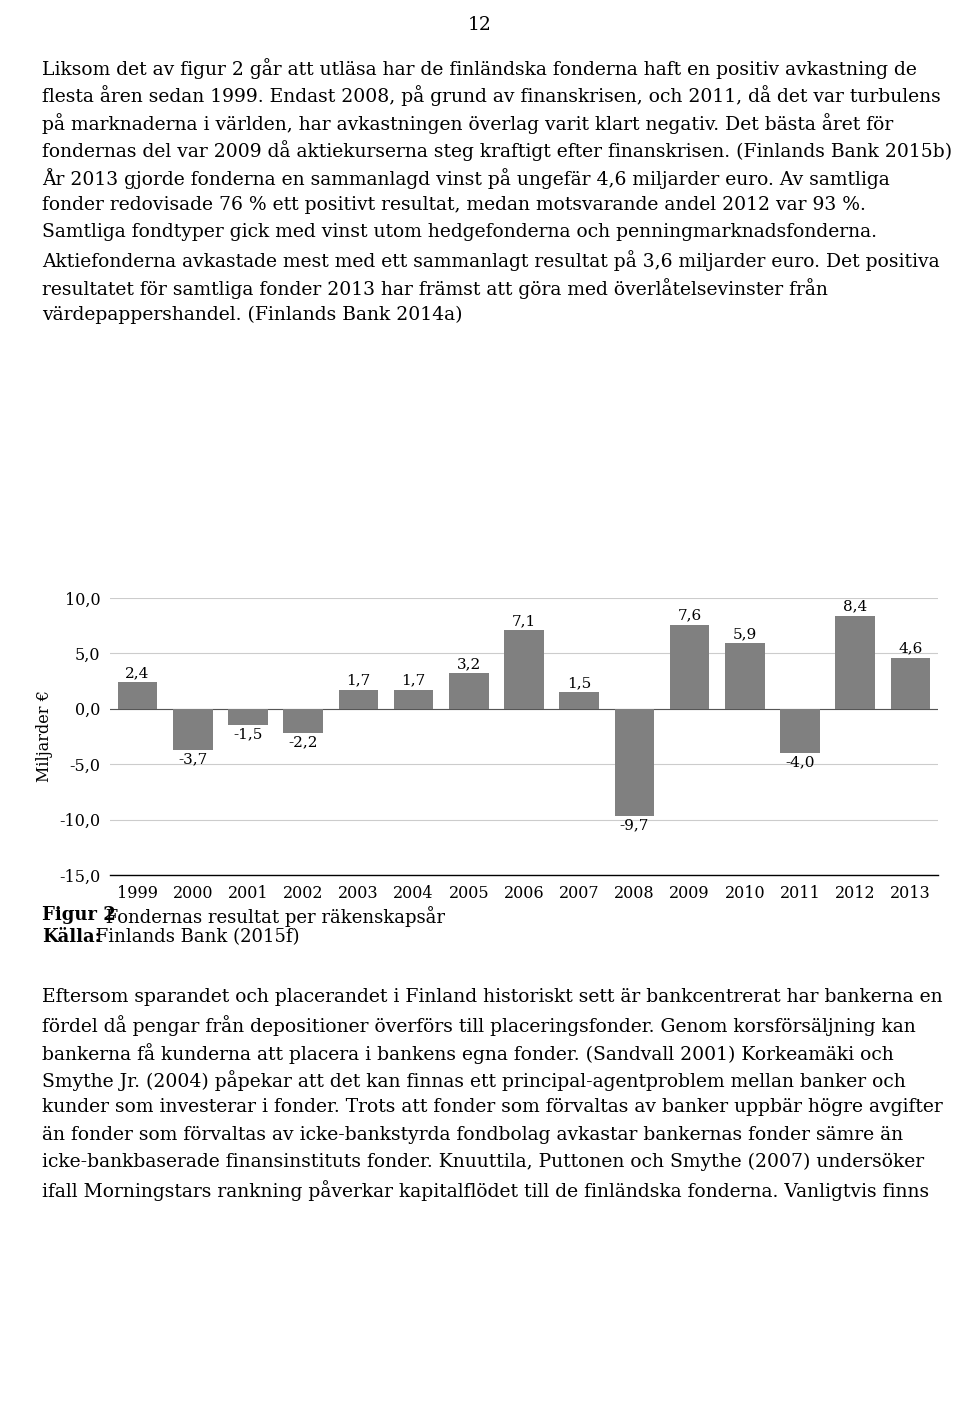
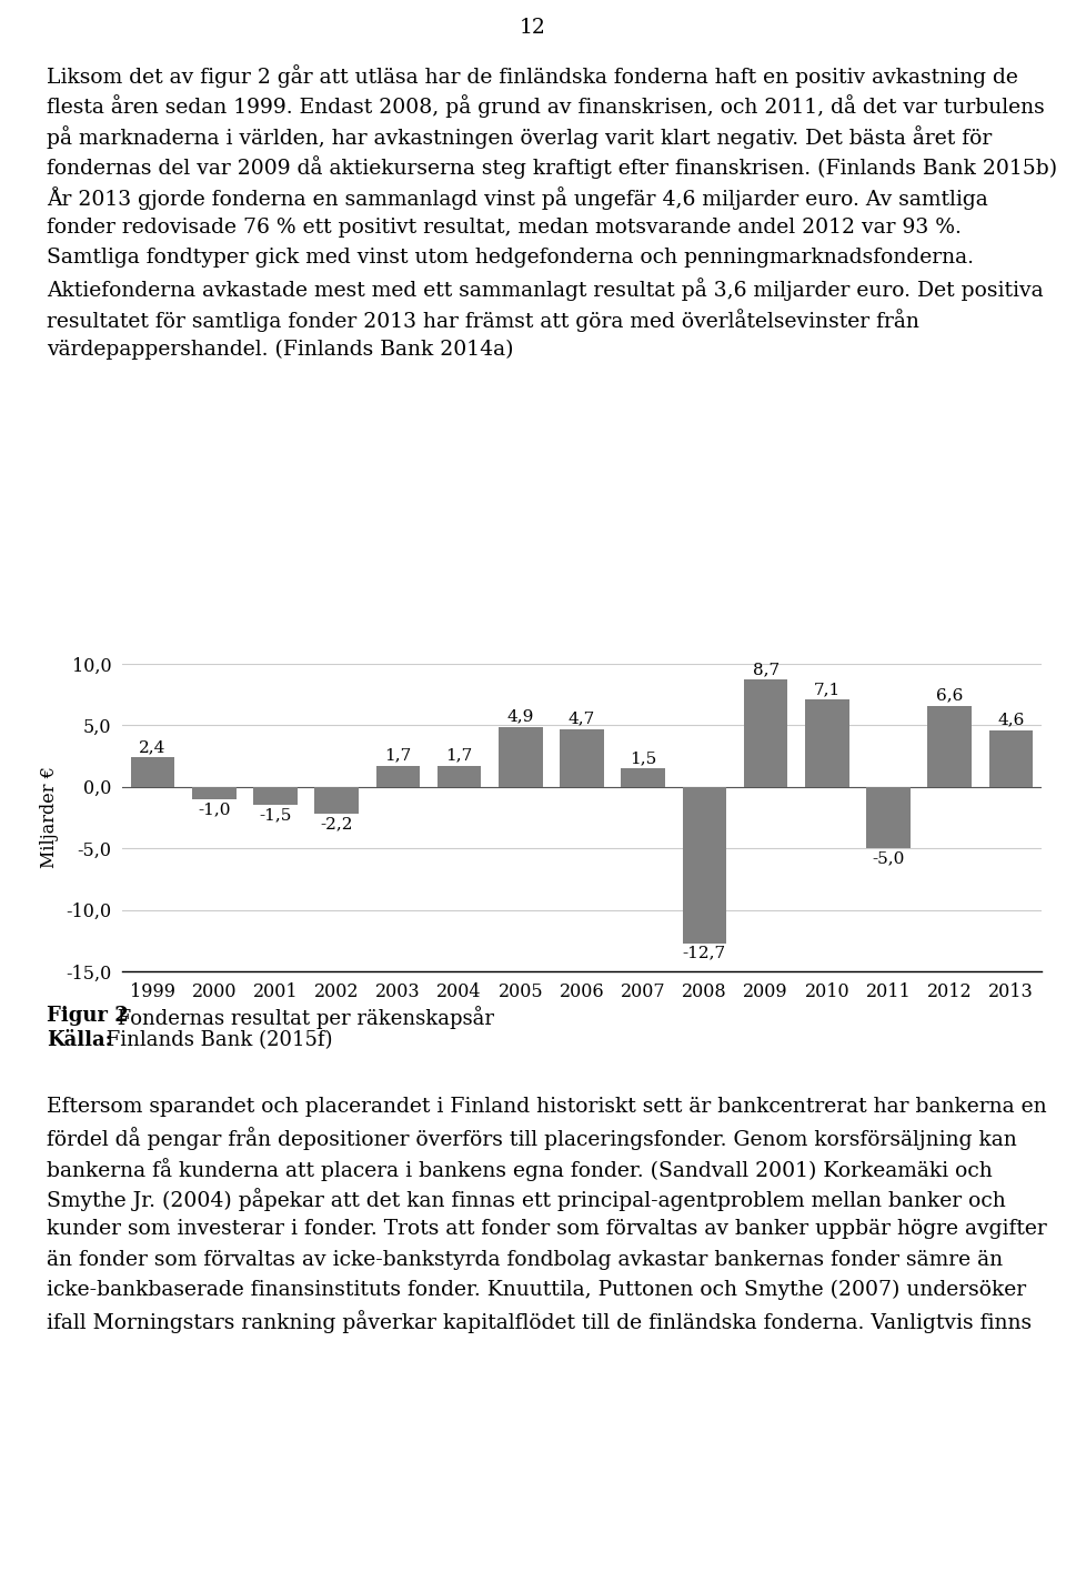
2000: -3,7 -> -1,0
2005: 3,2 -> 4,9
2006: 7,1 -> 4,7
2008: -9,7 -> -12,7
2009: 7,6 -> 8,7
2010: 5,9 -> 7,1
2011: -4,0 -> -5,0
2012: 8,4 -> 6,6
